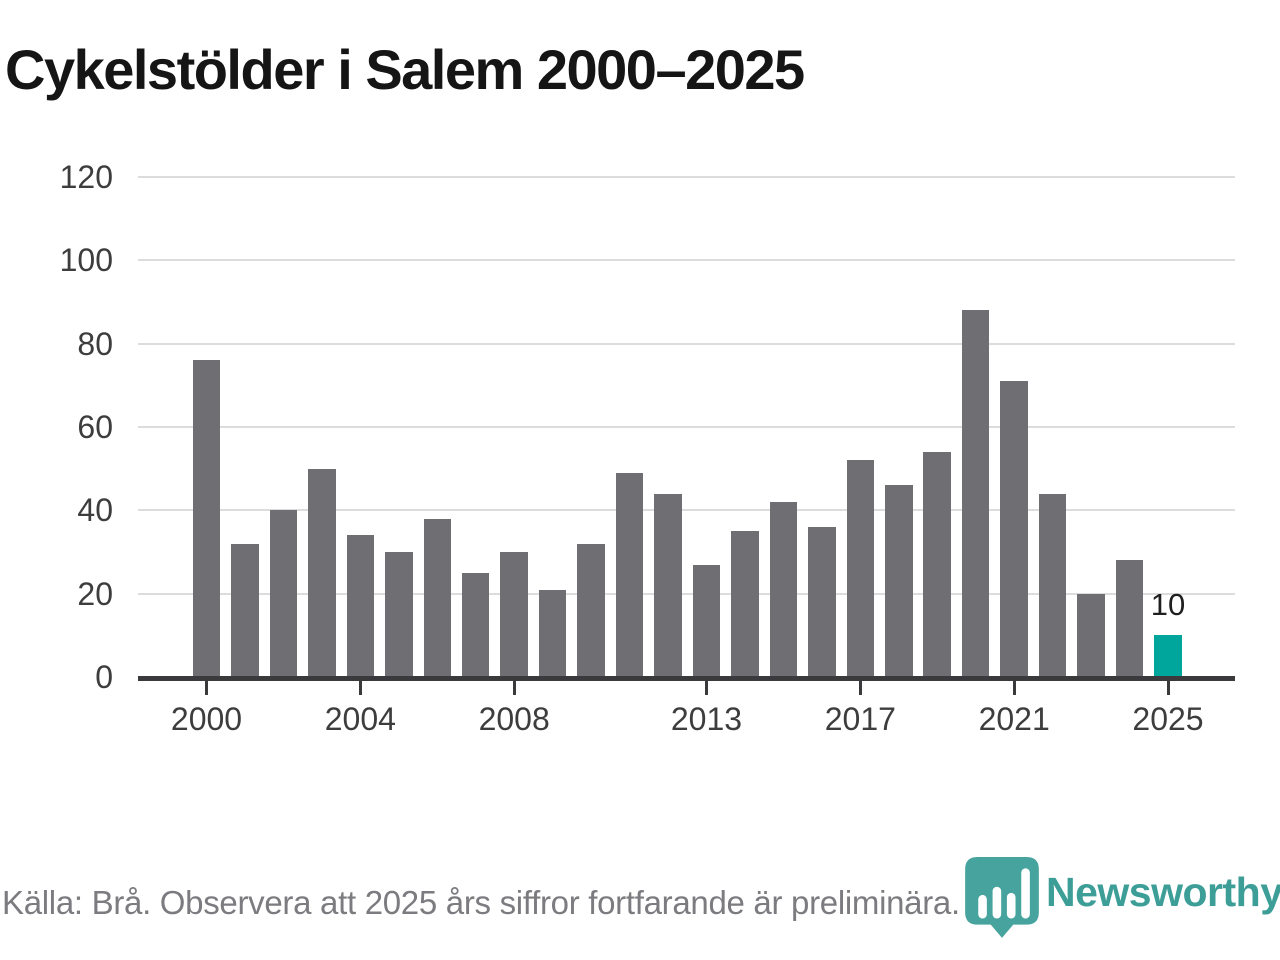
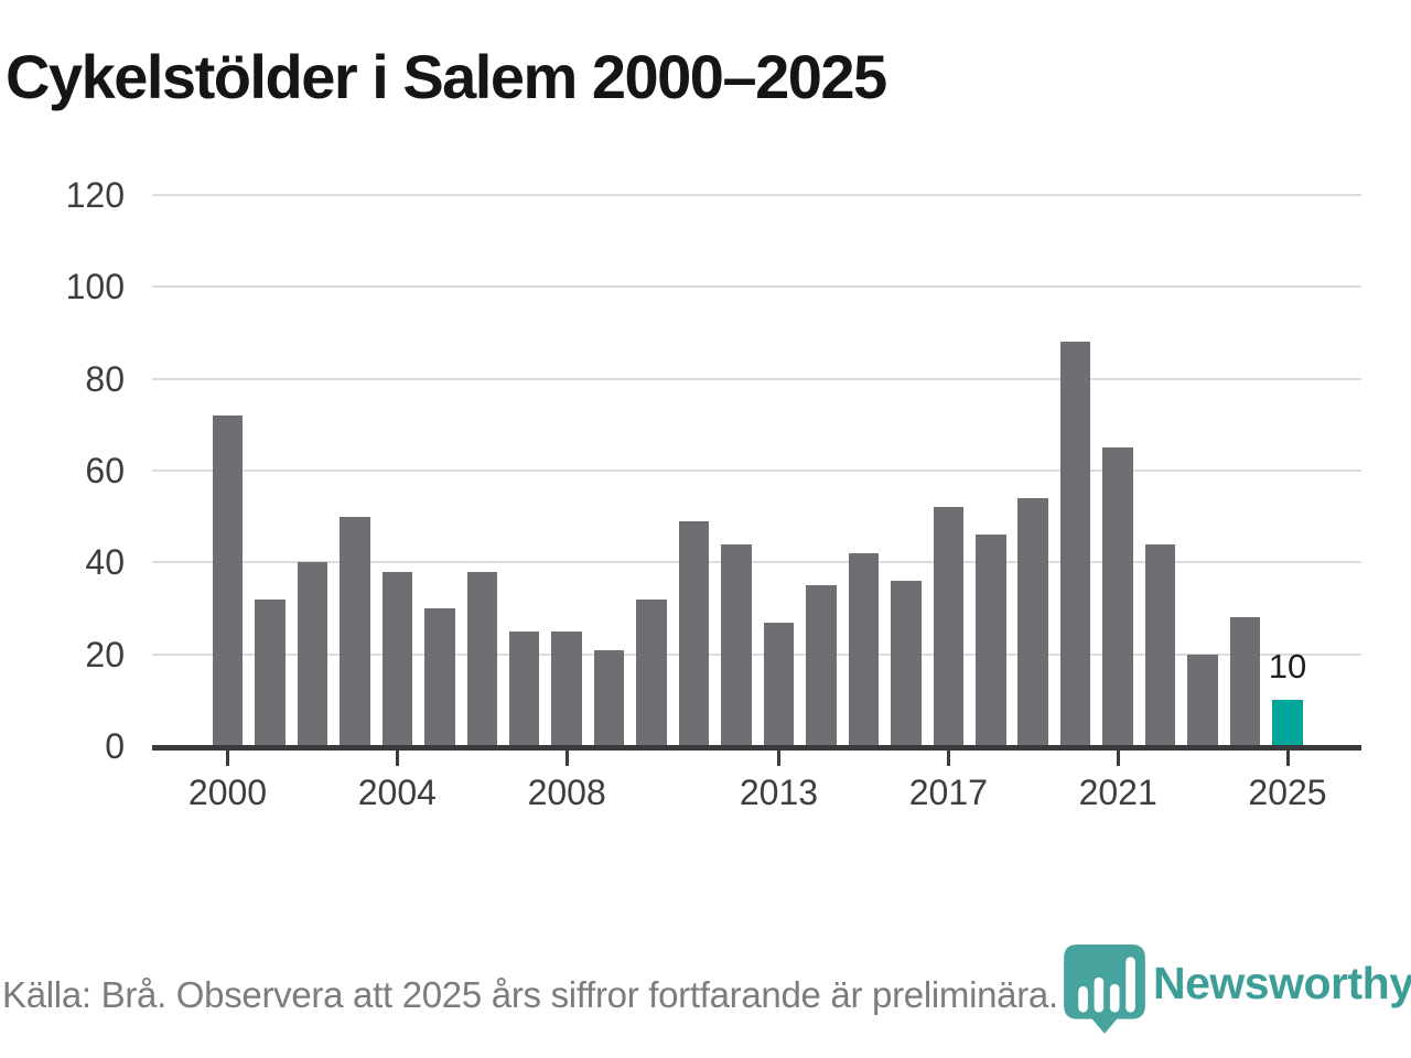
2000: 76 -> 72
2004: 34 -> 38
2008: 30 -> 25
2021: 71 -> 65
